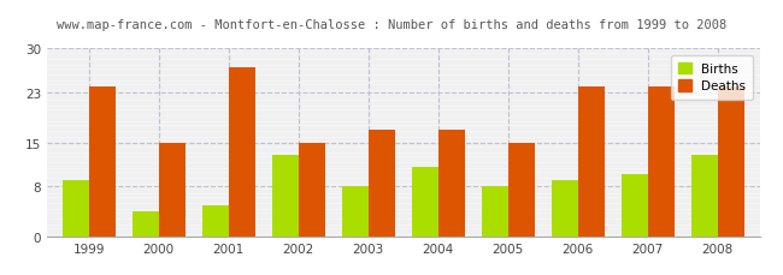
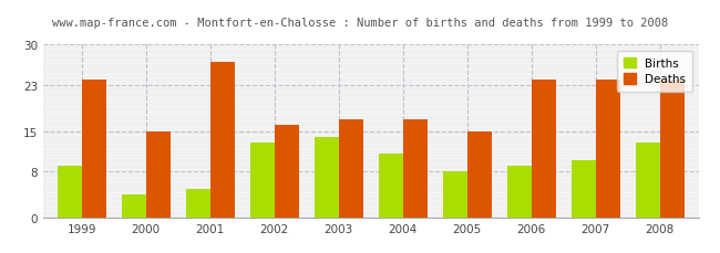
Deaths/2002: 15 -> 16
Births/2003: 8 -> 14
